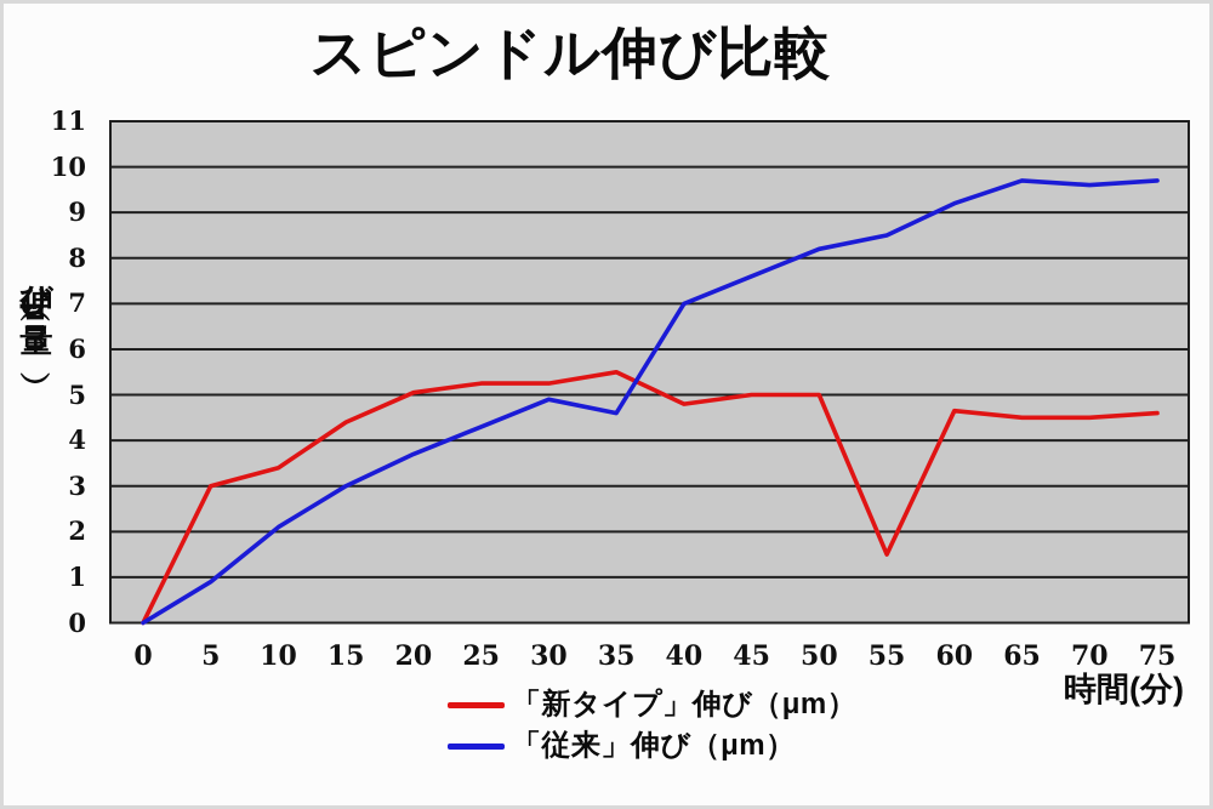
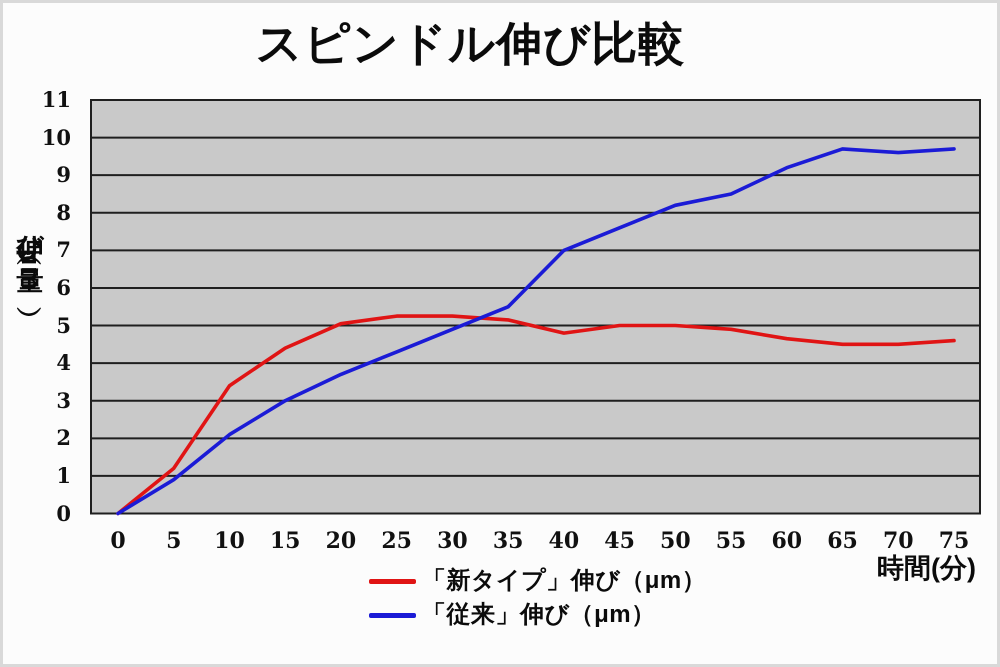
「新タイプ」伸び（μm）/5: 3.0 -> 1.2
「新タイプ」伸び（μm）/35: 5.5 -> 5.2
「従来」伸び（μm）/35: 4.6 -> 5.5
「新タイプ」伸び（μm）/55: 1.5 -> 4.9
